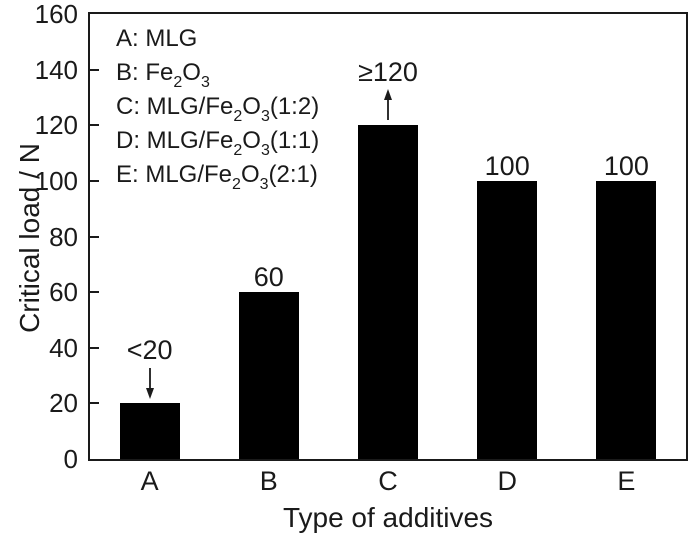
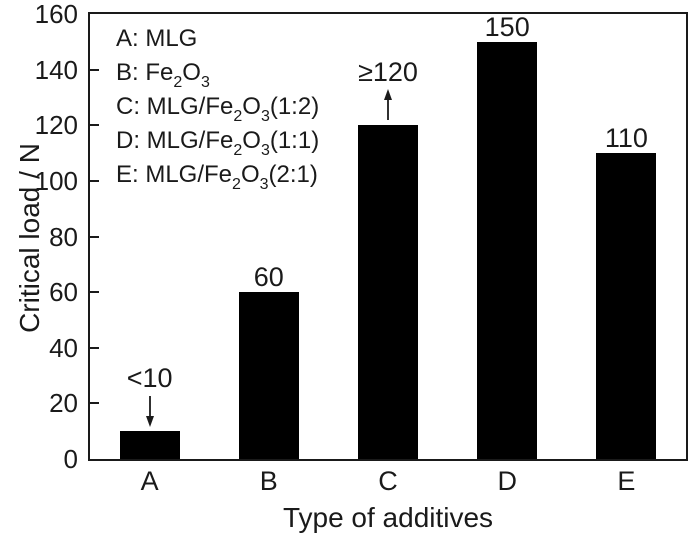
A: 20 -> 10
D: 100 -> 150
E: 100 -> 110
